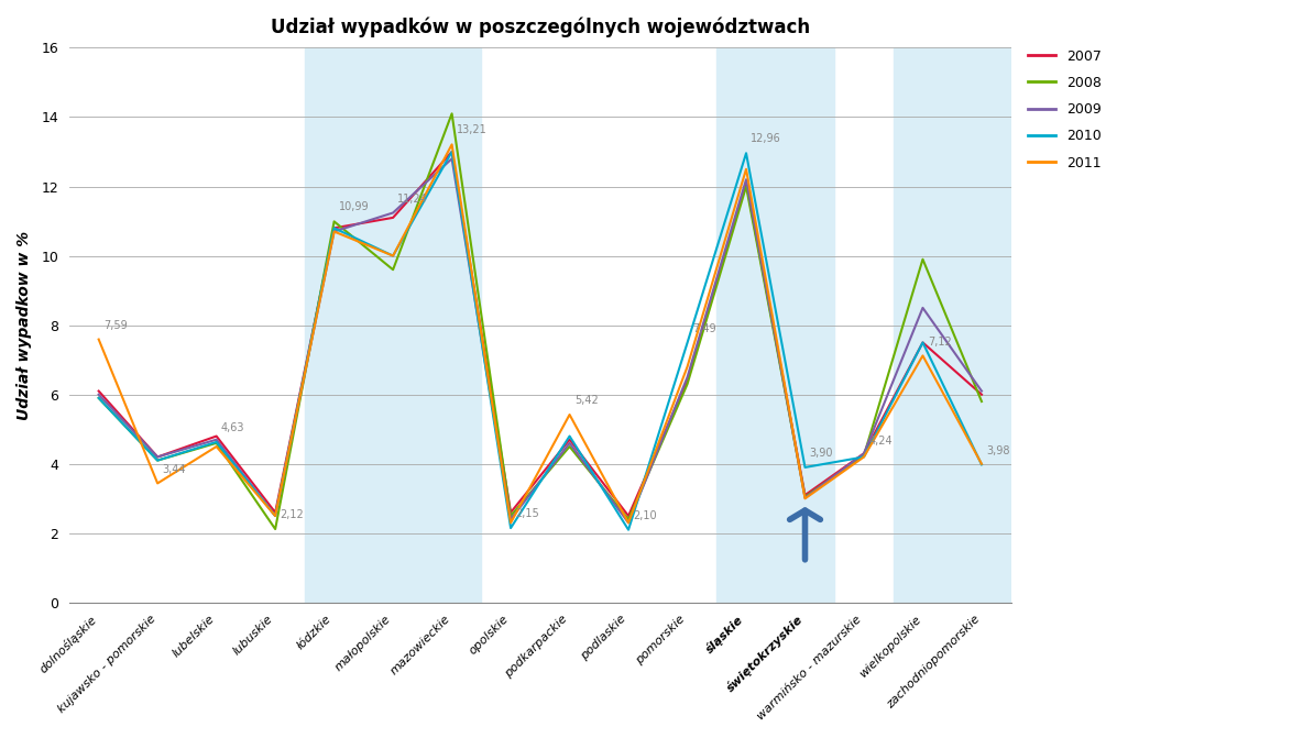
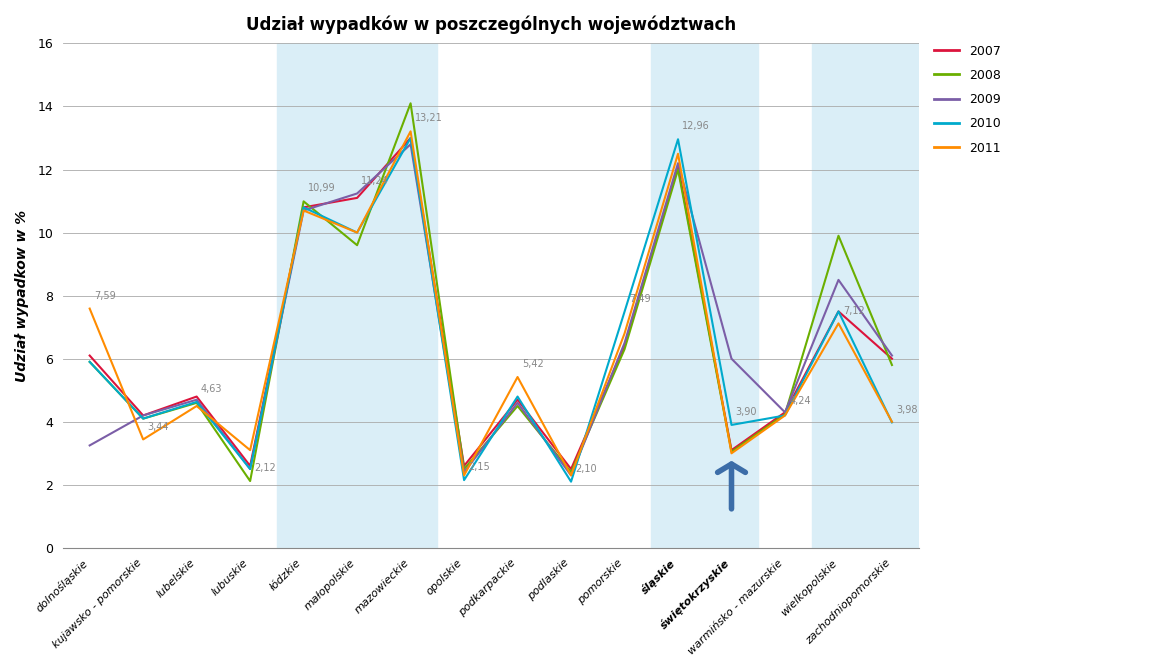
2009/dolnośląskie: 6.00 -> 3.25
2011/lubuskie: 2.50 -> 3.10
2009/świętokrzyskie: 3.02 -> 6.00
